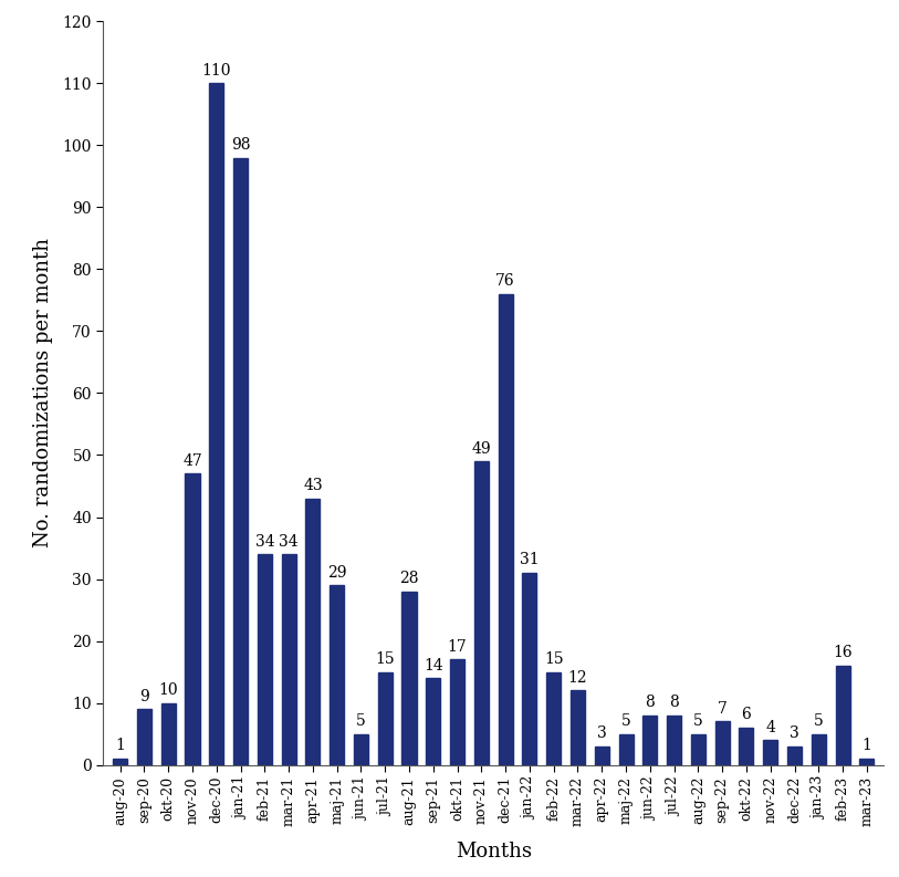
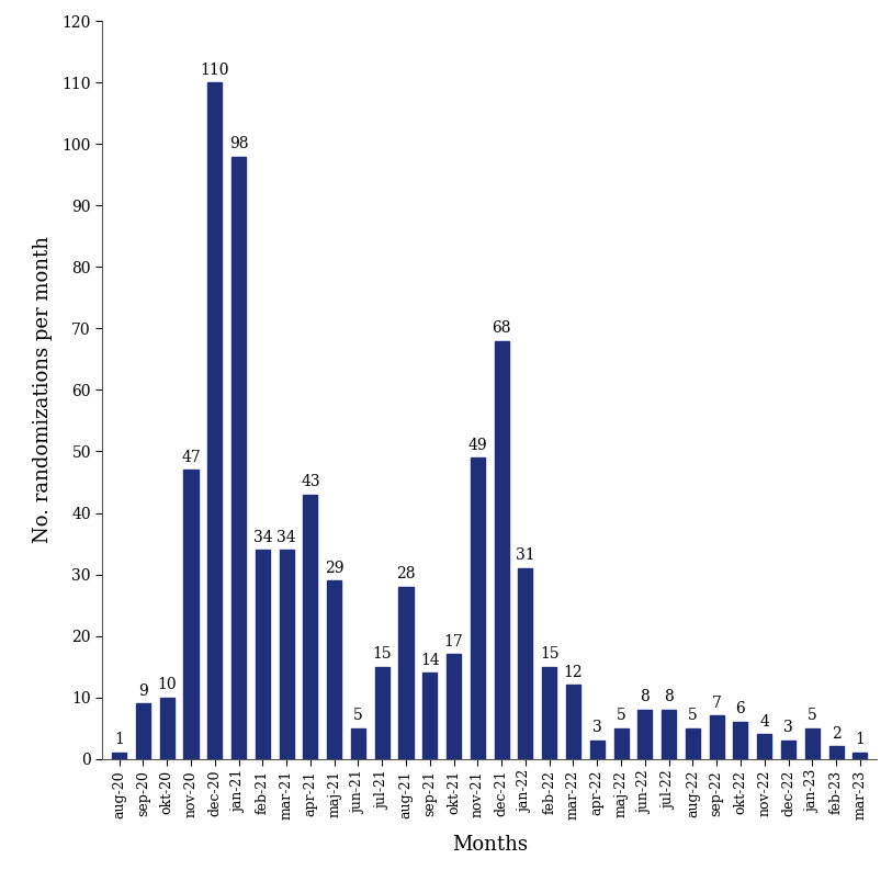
dec-21: 76 -> 68
feb-23: 16 -> 2
